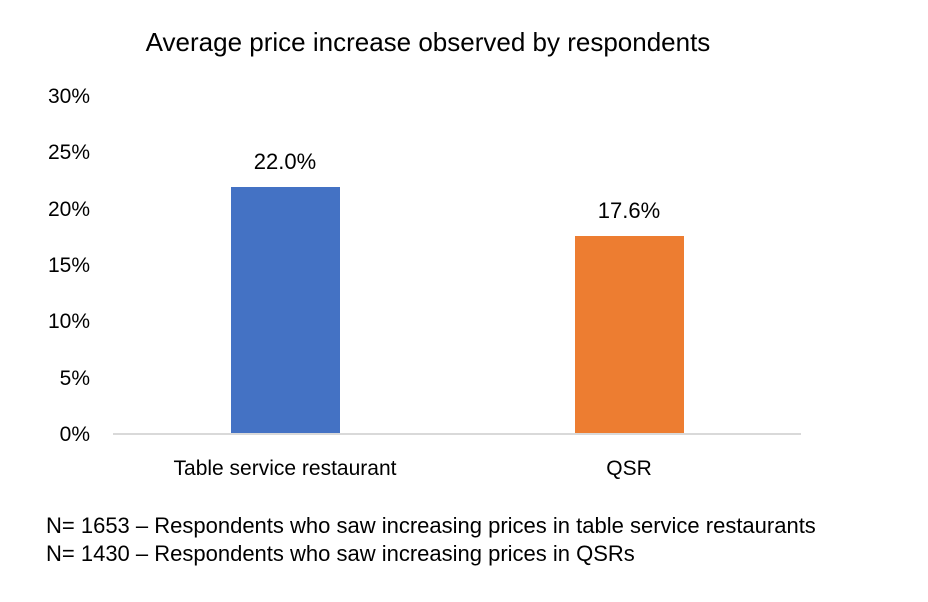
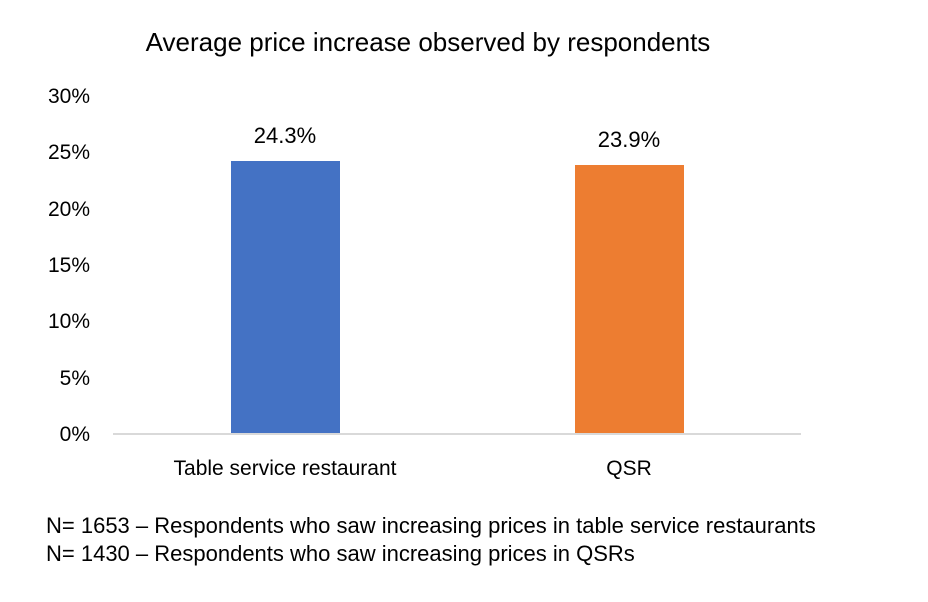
Table service restaurant: 22.0% -> 24.3%
QSR: 17.6% -> 23.9%
